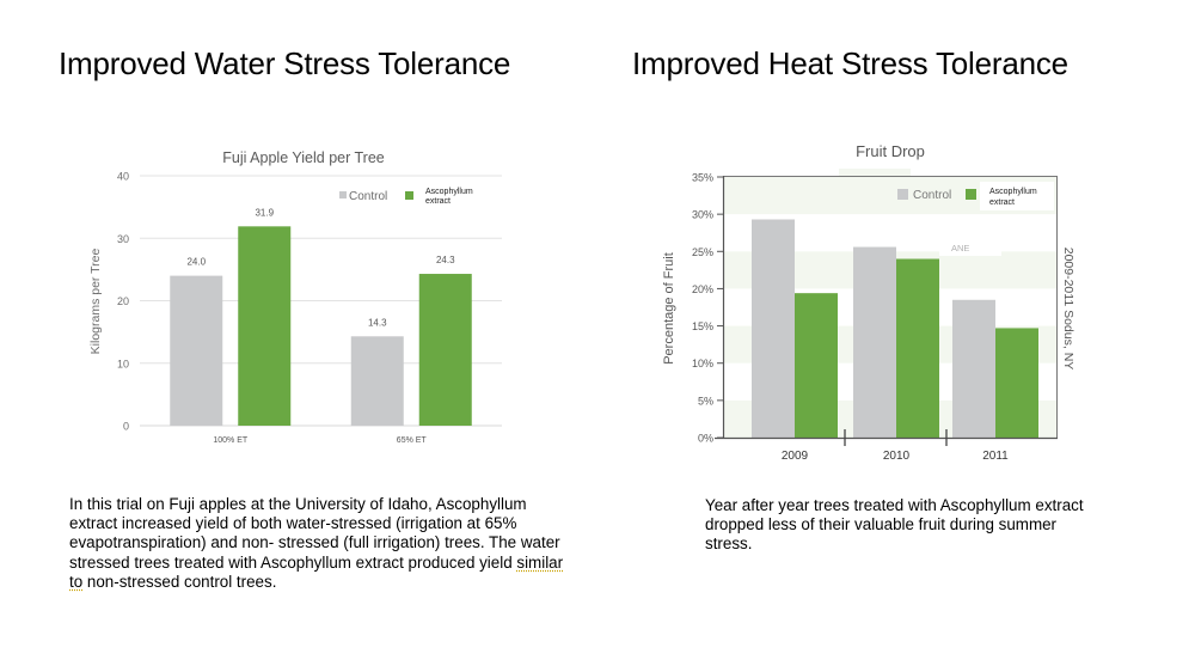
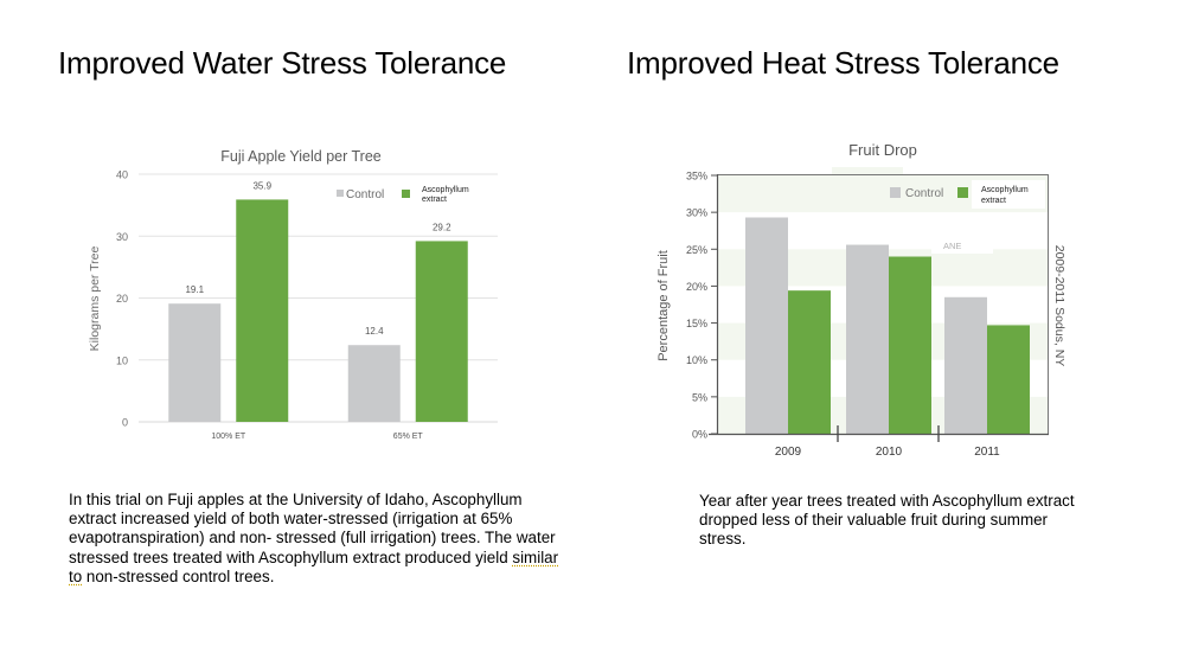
Fuji Apple Yield per Tree/Control/100% ET: 24.0 -> 19.1
Fuji Apple Yield per Tree/Ascophyllum extract/100% ET: 31.9 -> 35.9
Fuji Apple Yield per Tree/Control/65% ET: 14.3 -> 12.4
Fuji Apple Yield per Tree/Ascophyllum extract/65% ET: 24.3 -> 29.2
